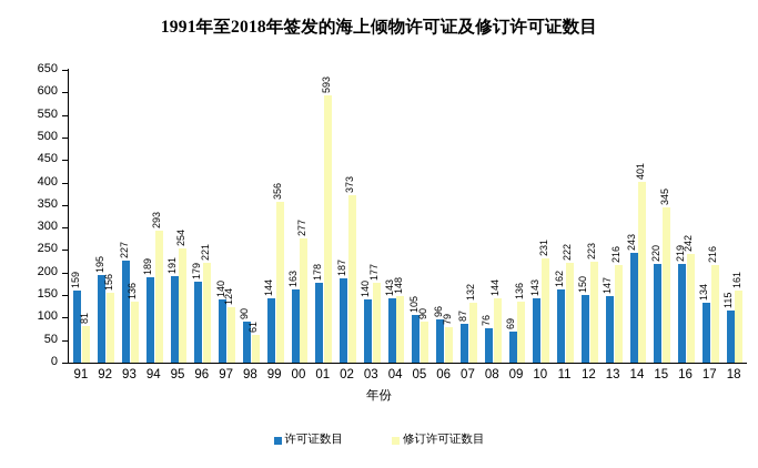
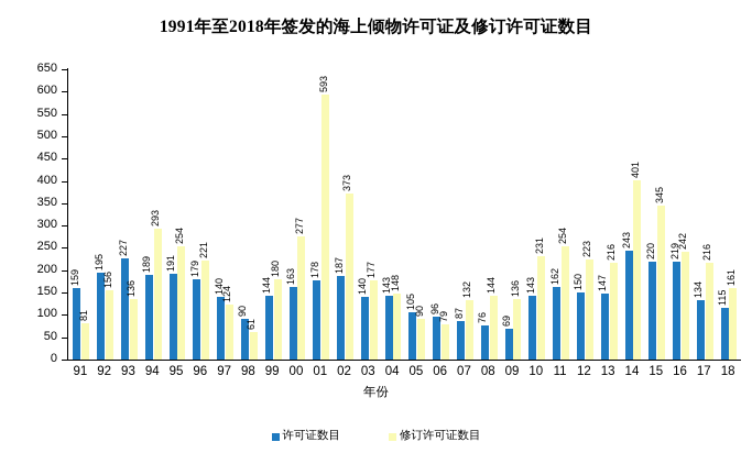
修订许可证数目/99: 356 -> 180
修订许可证数目/11: 222 -> 254
